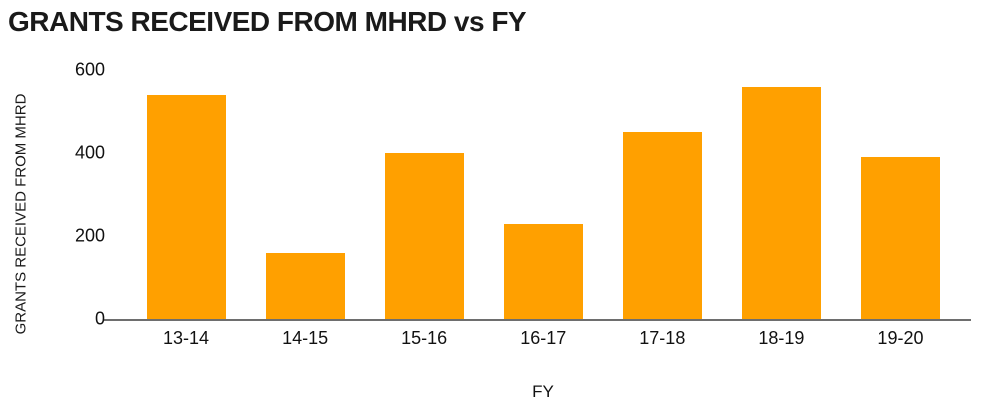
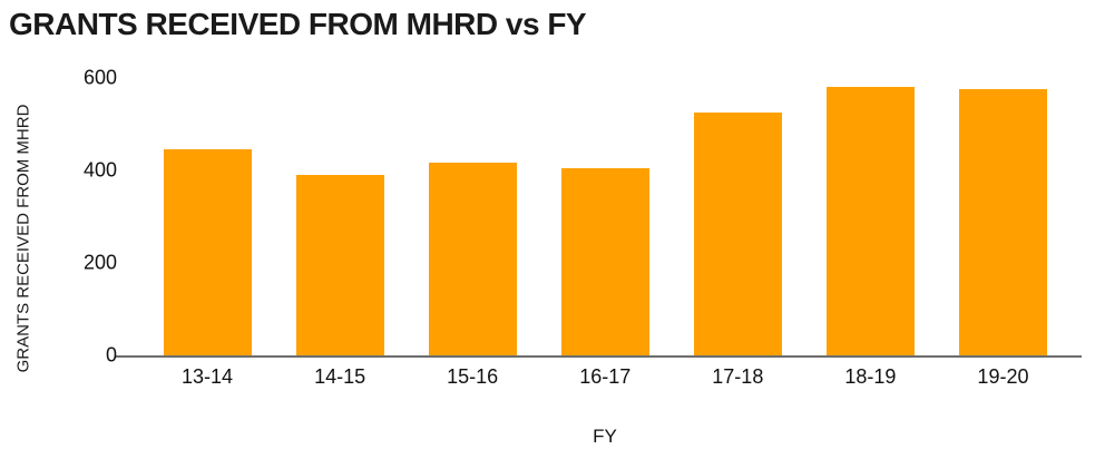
13-14: 540 -> 440
14-15: 160 -> 390
15-16: 400 -> 420
16-17: 230 -> 400
17-18: 450 -> 520
18-19: 560 -> 580
19-20: 390 -> 580
